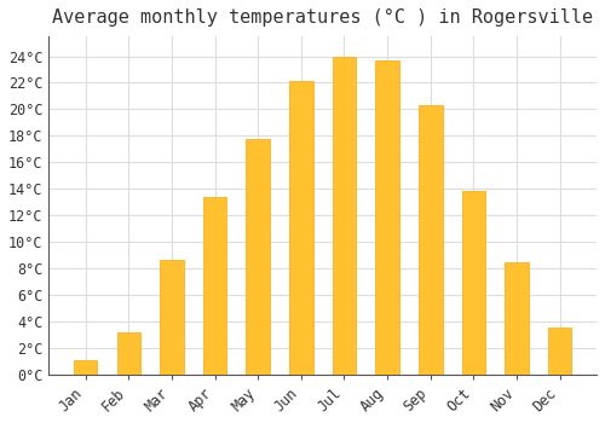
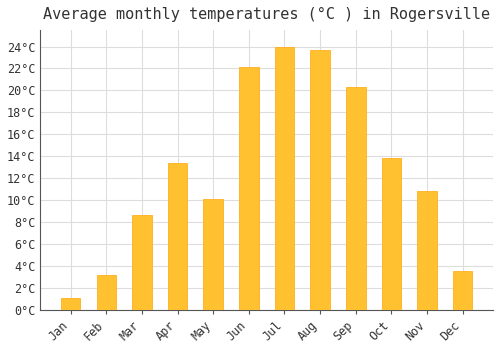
May: 17.8°C -> 10.1°C
Nov: 8.5°C -> 10.8°C
